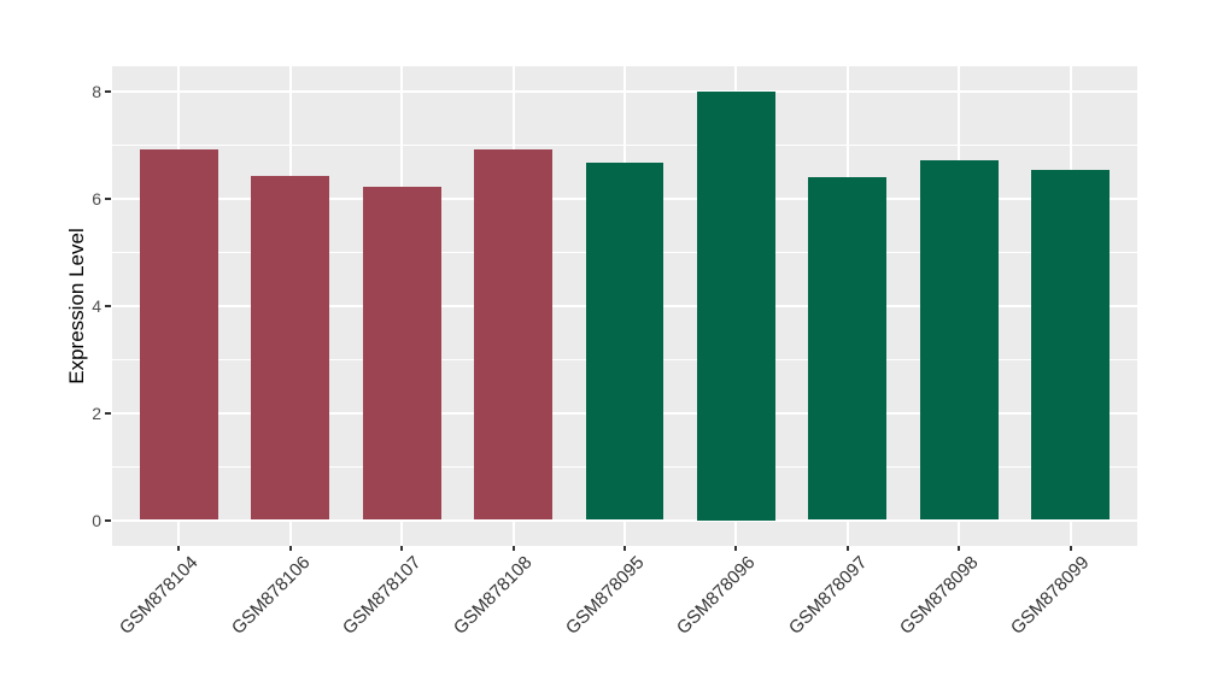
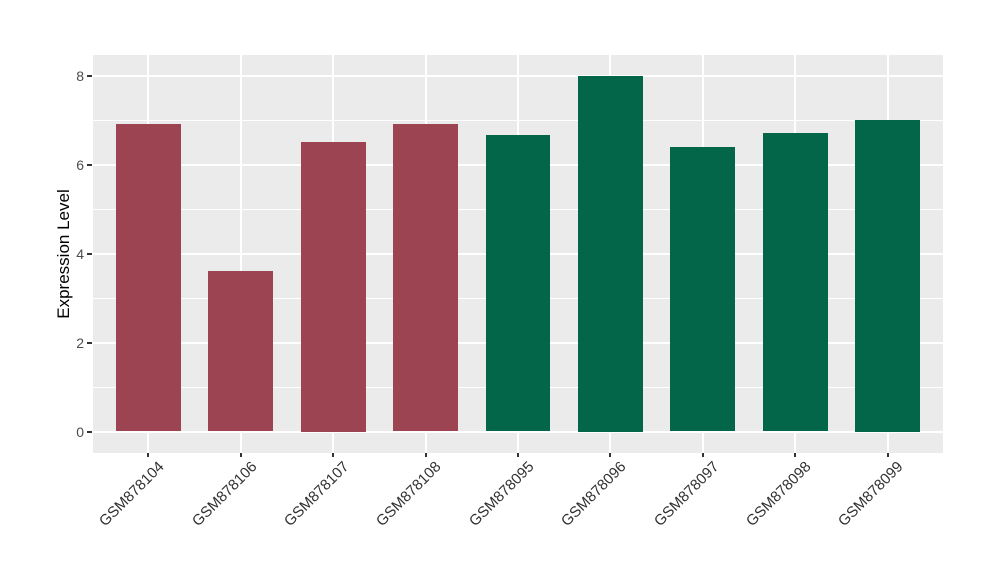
GSM878106: 6.4 -> 3.6
GSM878107: 6.2 -> 6.5
GSM878099: 6.5 -> 7.0
